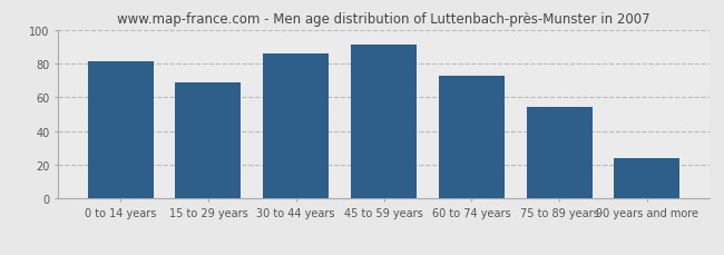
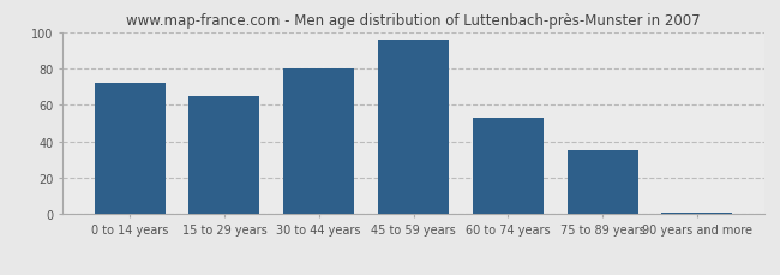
0 to 14 years: 81 -> 72
15 to 29 years: 69 -> 65
30 to 44 years: 86 -> 80
45 to 59 years: 91 -> 96
60 to 74 years: 73 -> 53
75 to 89 years: 54 -> 35
90 years and more: 24 -> 1
